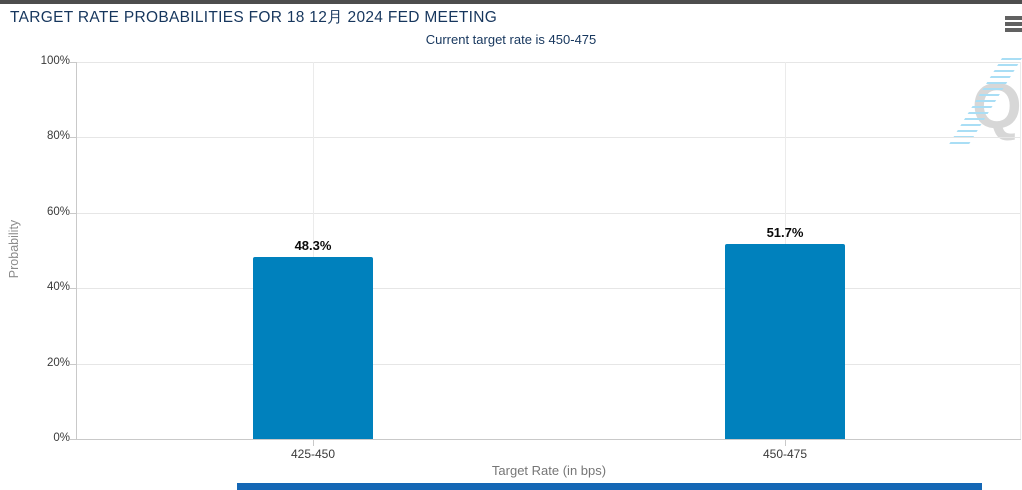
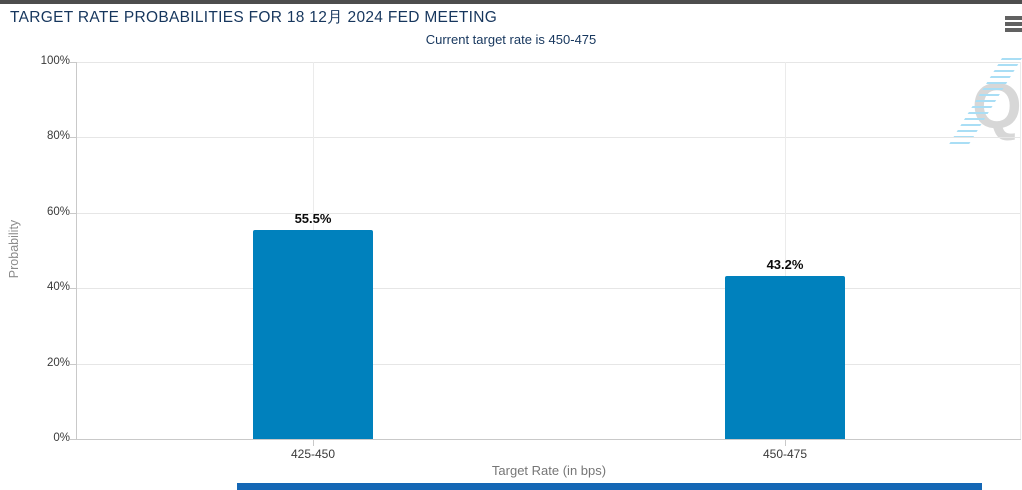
425-450: 48.3% -> 55.5%
450-475: 51.7% -> 43.2%
